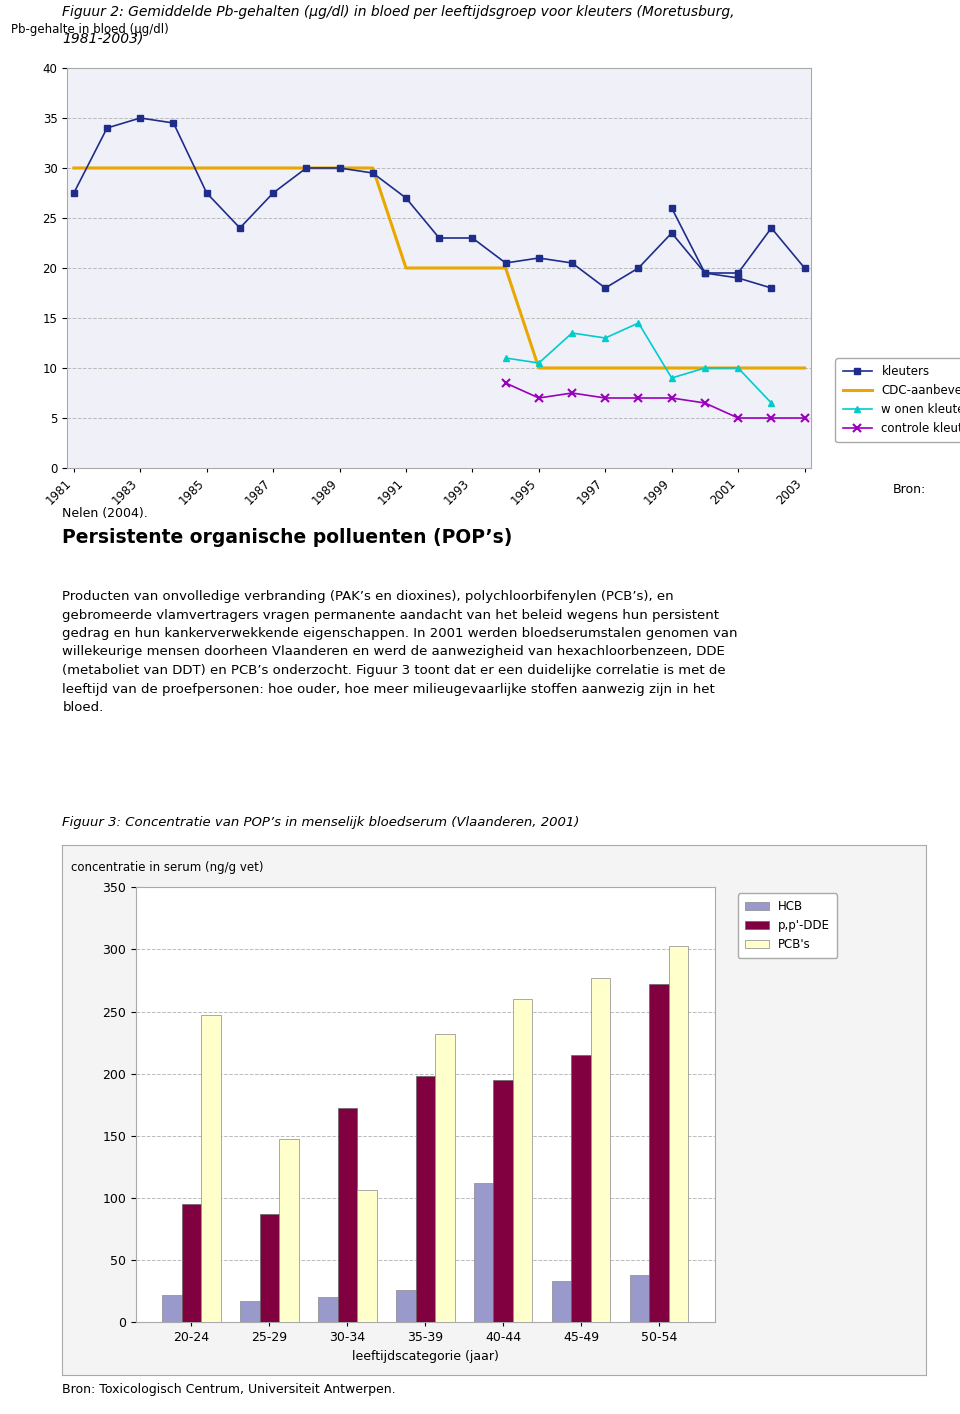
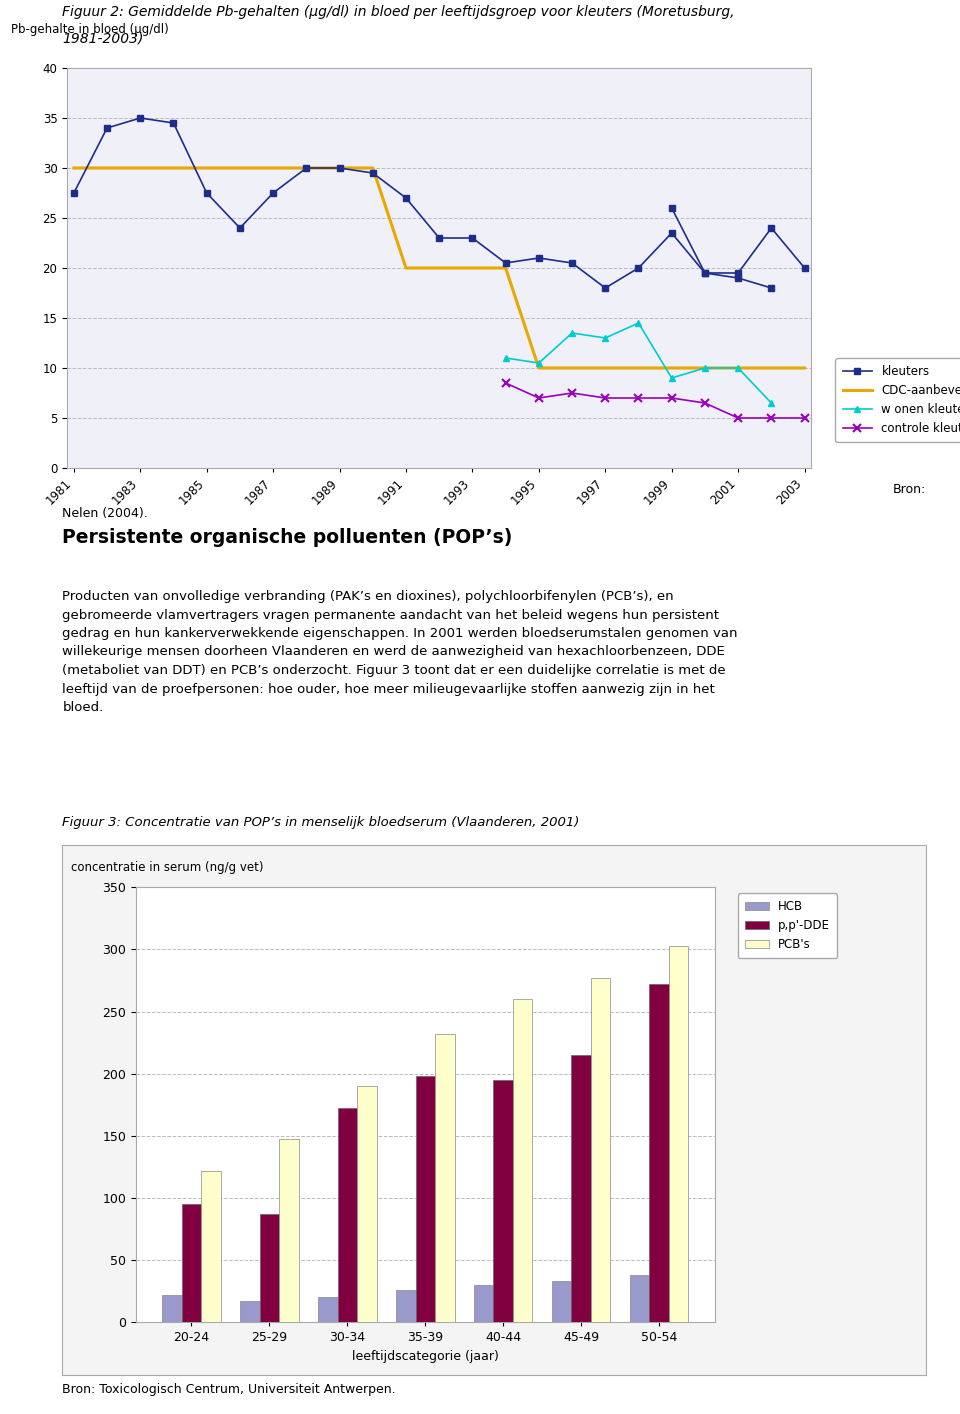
PCB's/20-24: 247 -> 122
PCB's/30-34: 106 -> 190
HCB/40-44: 112 -> 30
